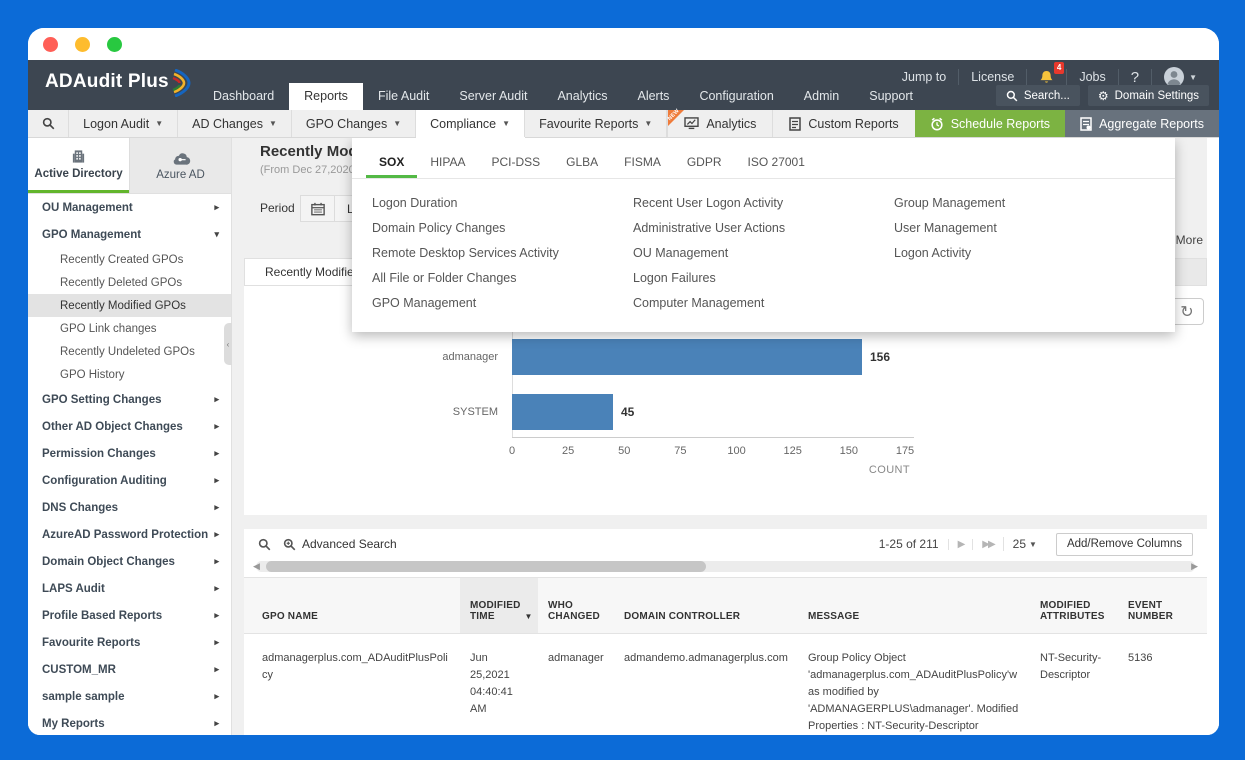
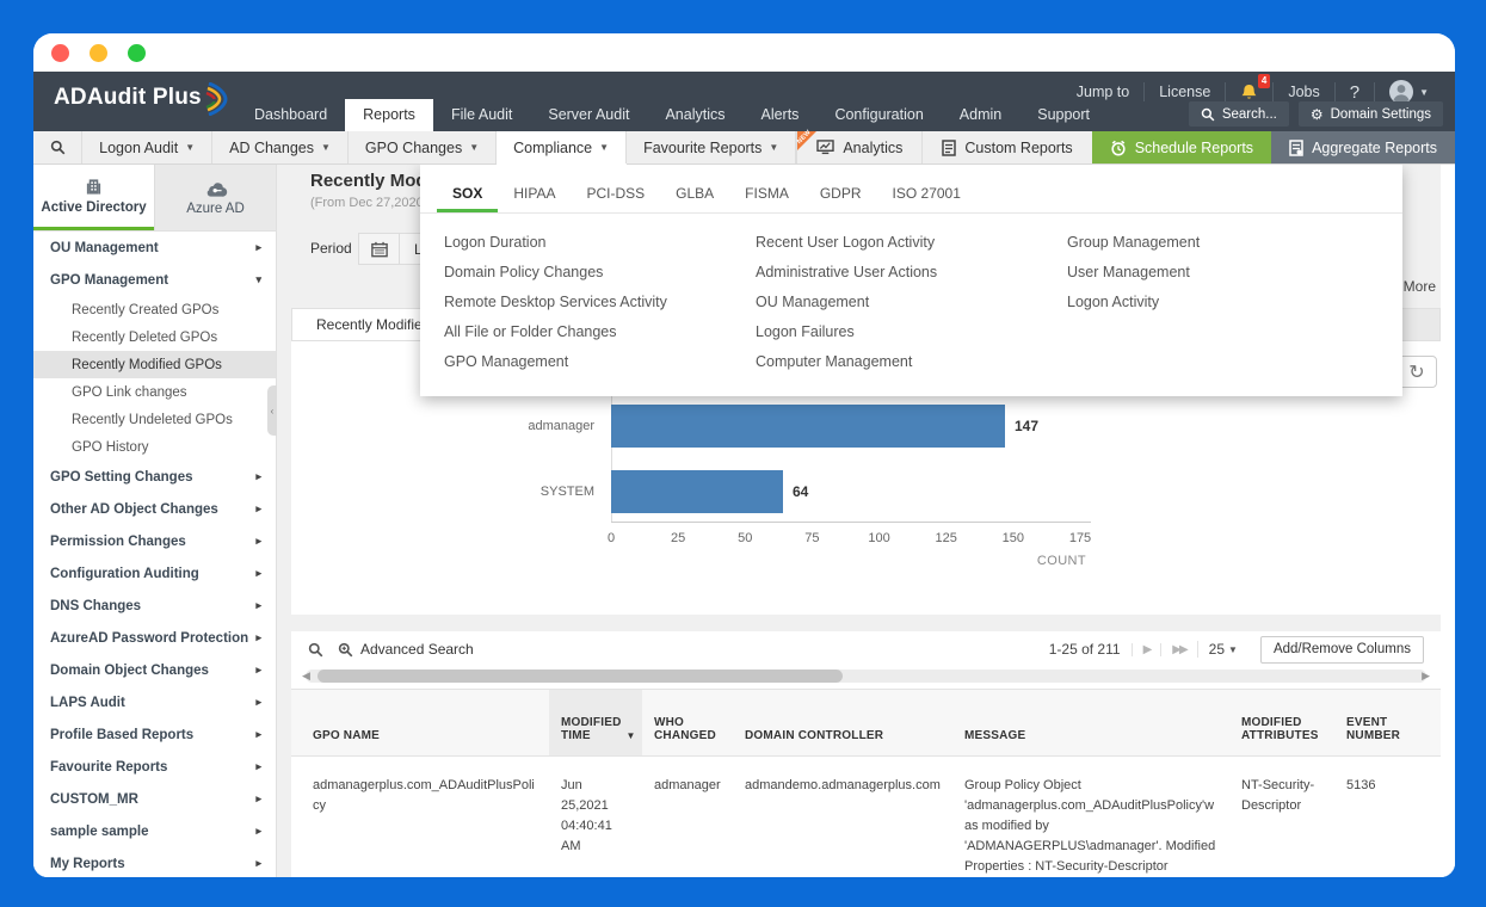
admanager: 156 -> 147
SYSTEM: 45 -> 64
